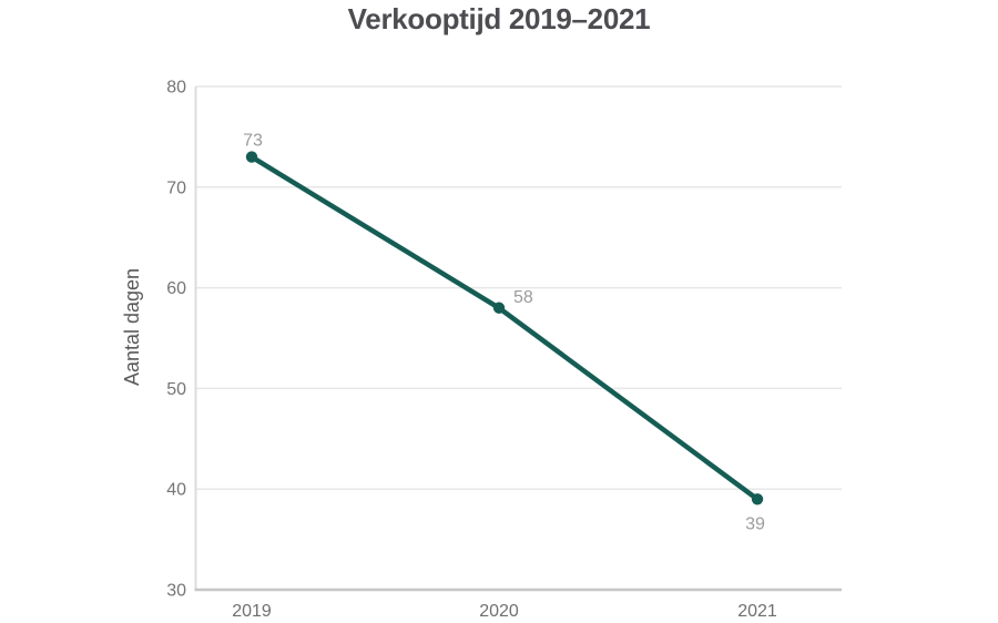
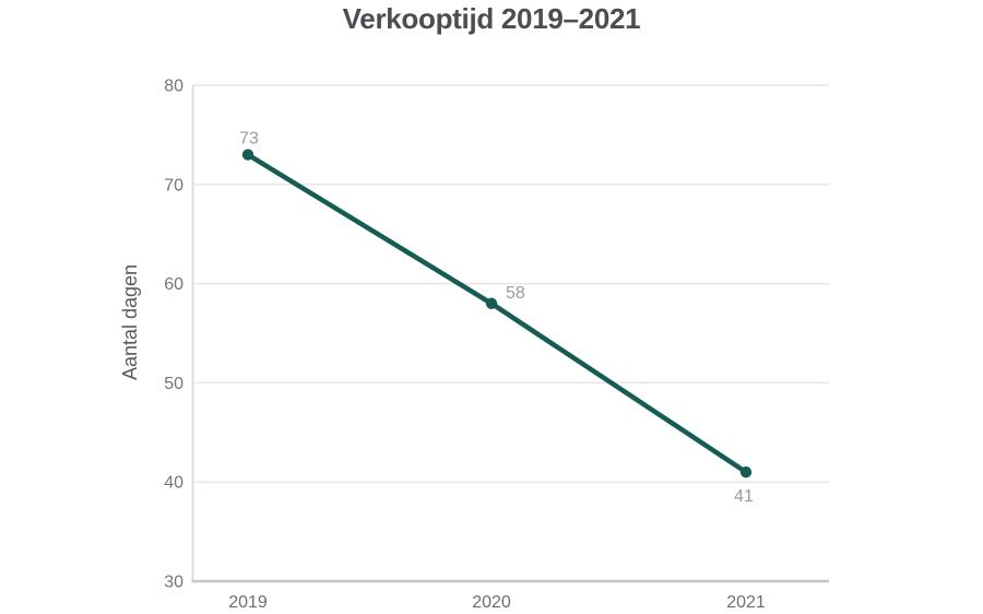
2021: 39 -> 41
